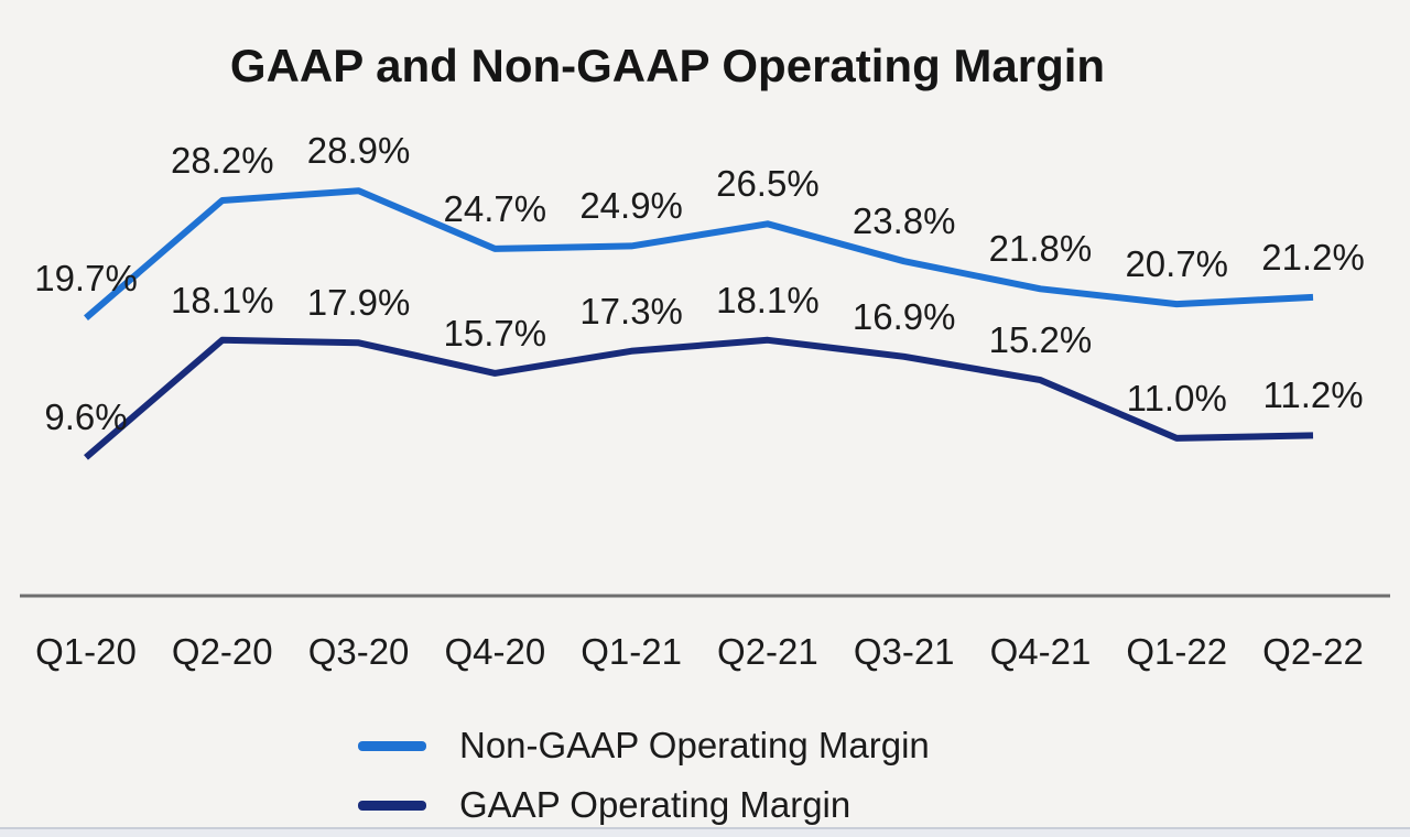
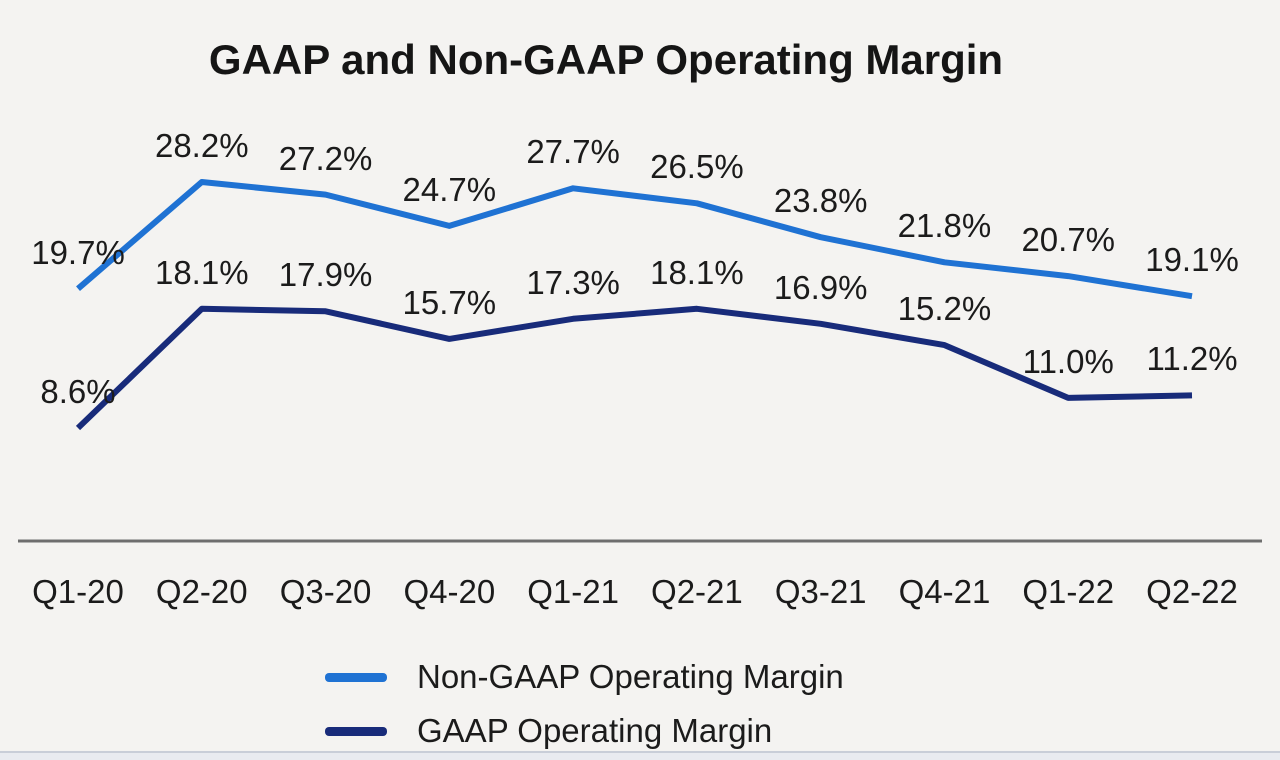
GAAP Operating Margin/Q1-20: 9.6% -> 8.6%
Non-GAAP Operating Margin/Q3-20: 28.9% -> 27.2%
Non-GAAP Operating Margin/Q1-21: 24.9% -> 27.7%
Non-GAAP Operating Margin/Q2-22: 21.2% -> 19.1%
